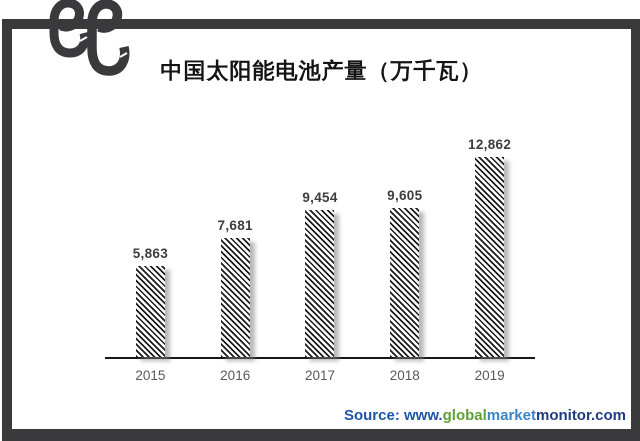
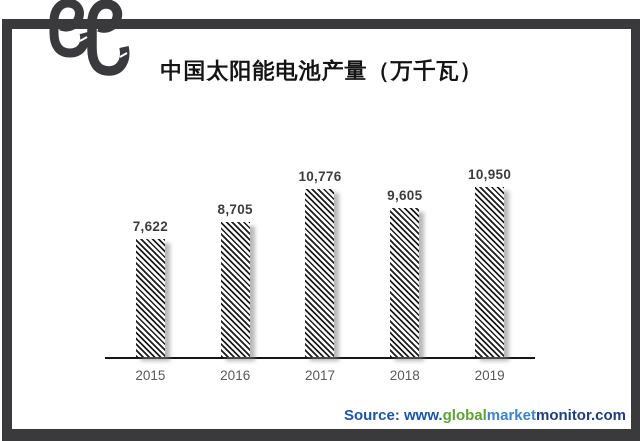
2015: 5,863 -> 7,622
2016: 7,681 -> 8,705
2017: 9,454 -> 10,776
2019: 12,862 -> 10,950
